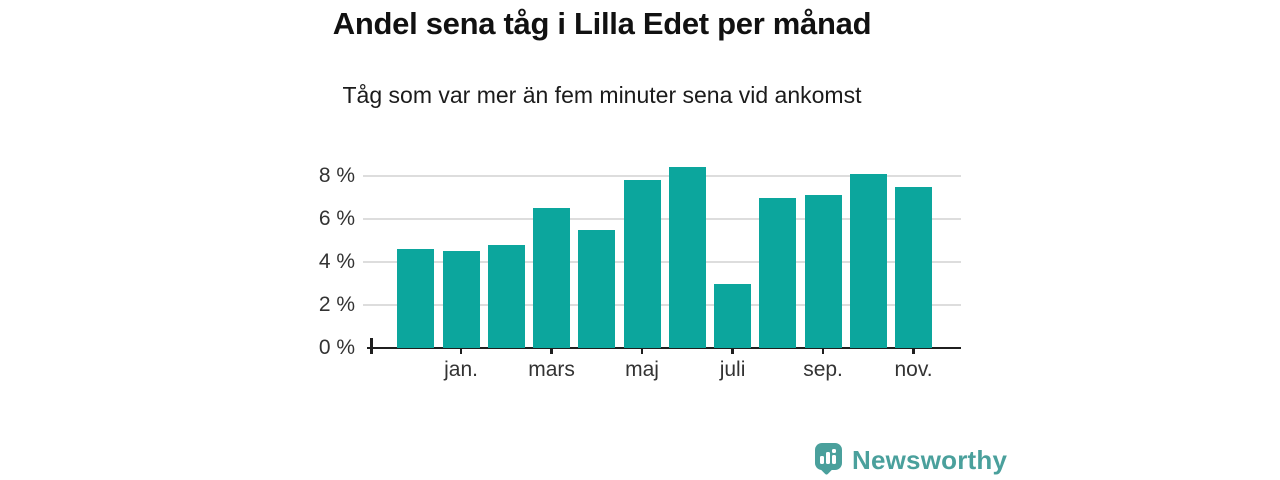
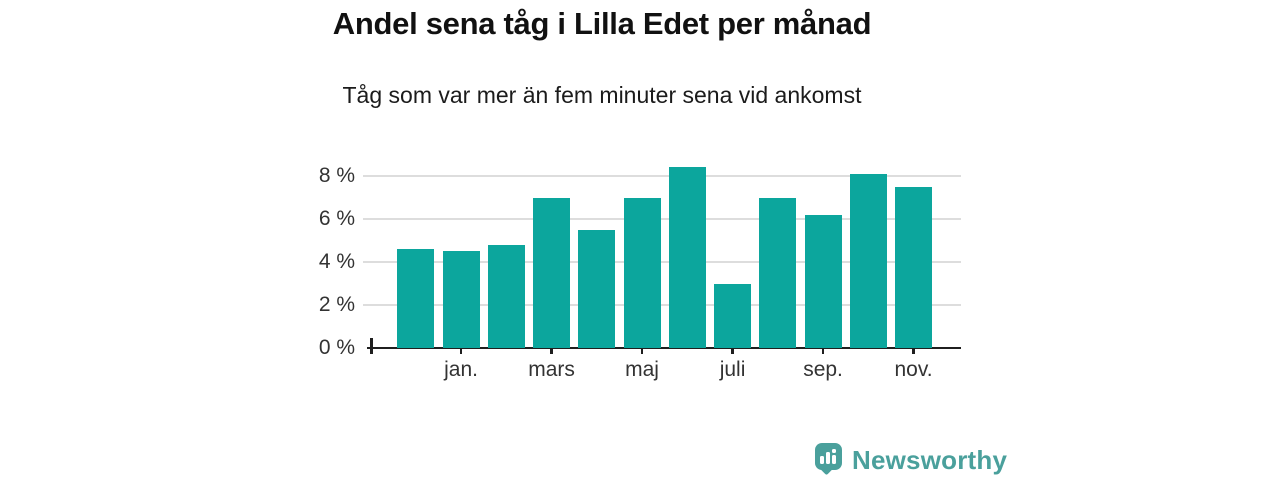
mars: 6.5% -> 7.0%
maj: 7.8% -> 7.0%
sep.: 7.1% -> 6.2%
